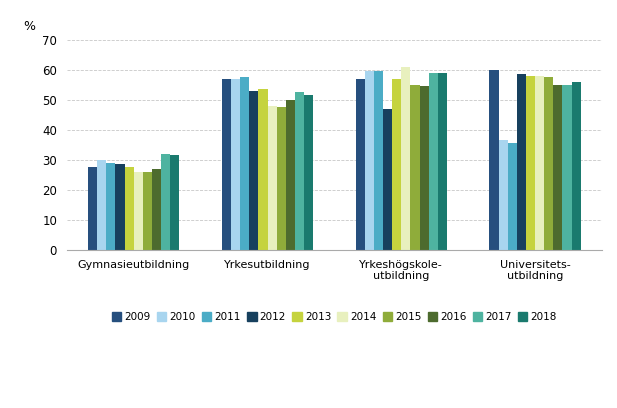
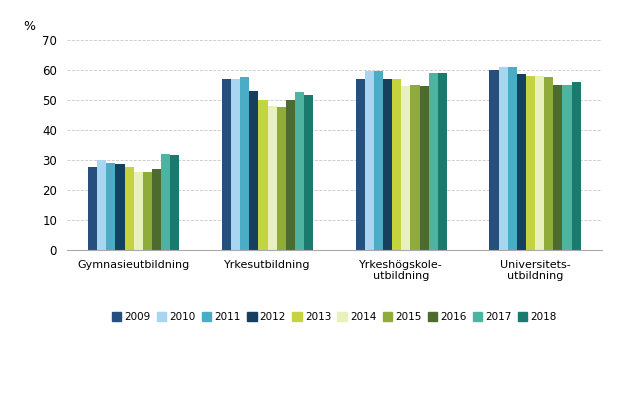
2013/Yrkesutbildning: 53.5 -> 50.0
2012/Yrkeshögskole- utbildning: 47.0 -> 57.0
2014/Yrkeshögskole- utbildning: 61.0 -> 54.5
2010/Universitets- utbildning: 36.5 -> 61.0
2011/Universitets- utbildning: 35.5 -> 61.0
